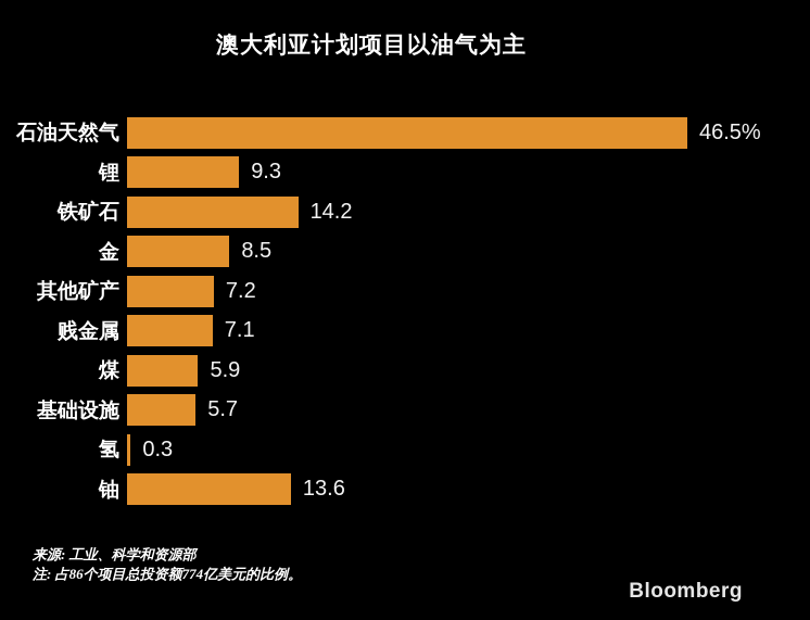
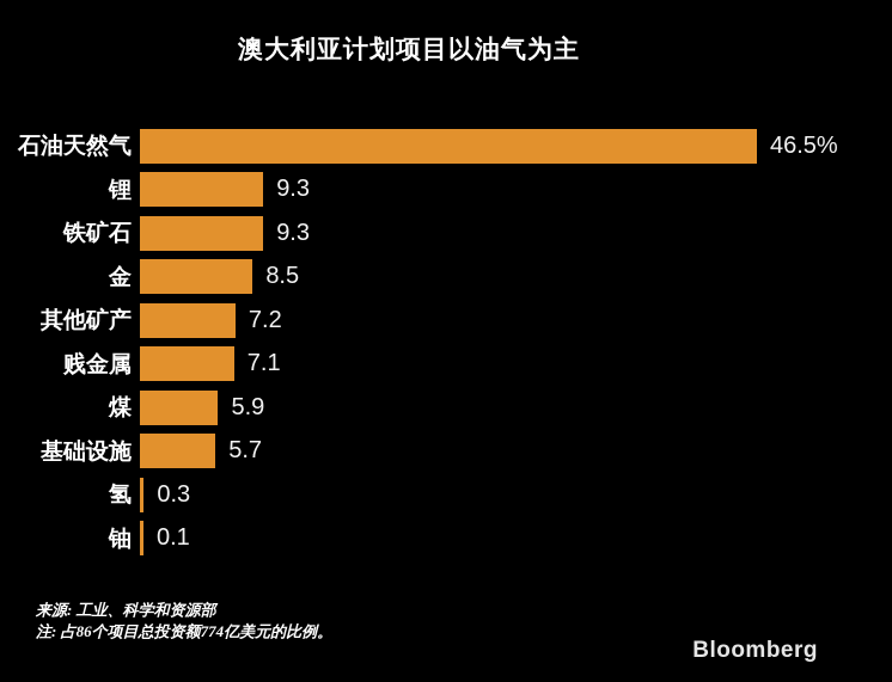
铁矿石: 14.2 -> 9.3
铀: 13.6 -> 0.1
